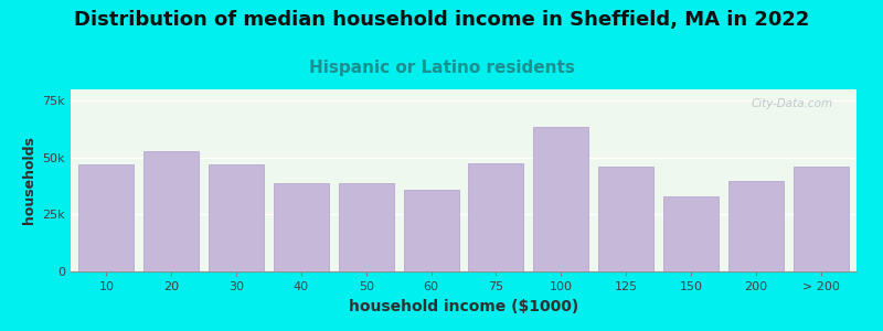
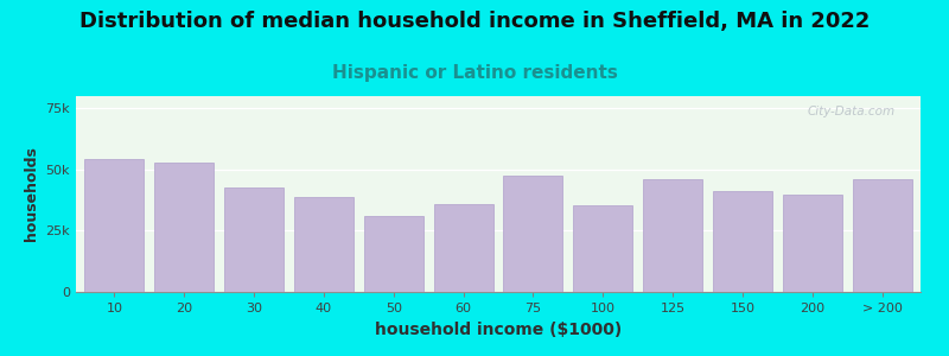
10: 47.0k -> 54.5k
30: 47.0k -> 42.5k
50: 39.0k -> 31.0k
100: 63.5k -> 35.5k
150: 33.0k -> 41.0k
